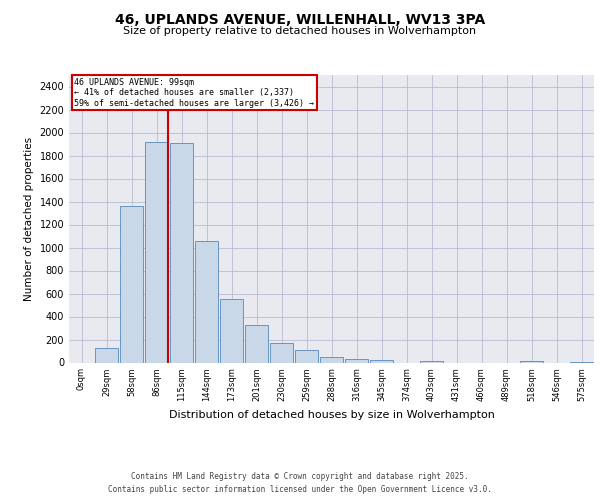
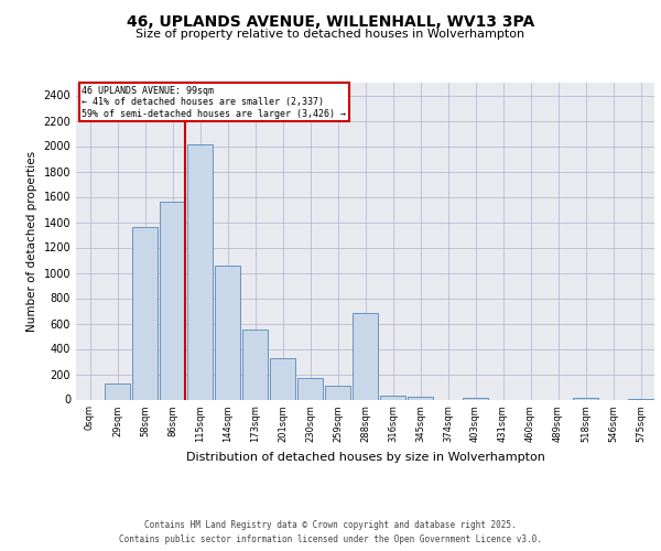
86sqm: 1920 -> 1560
115sqm: 1910 -> 2010
288sqm: 50 -> 680
